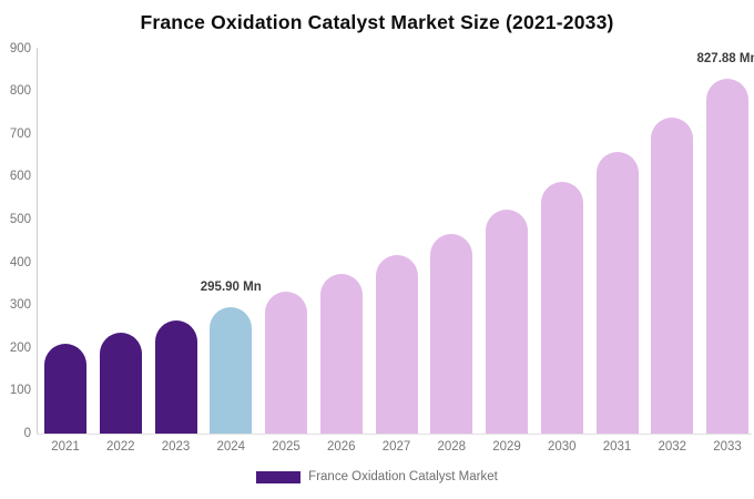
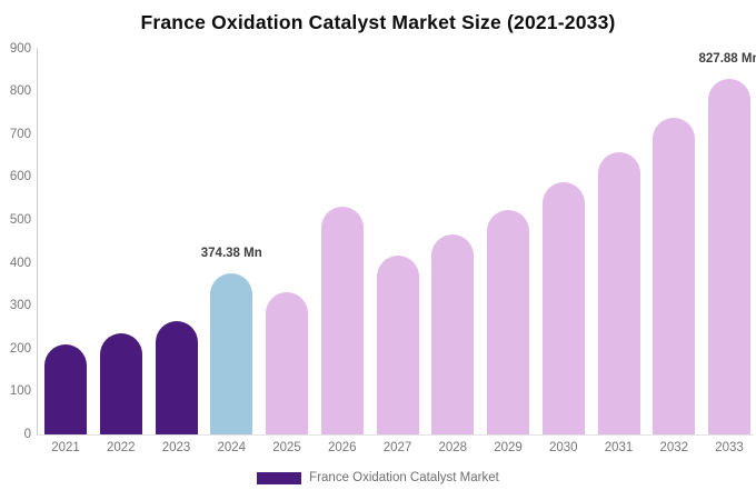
2024: 295.90 -> 374.38
2026: 370 -> 530
